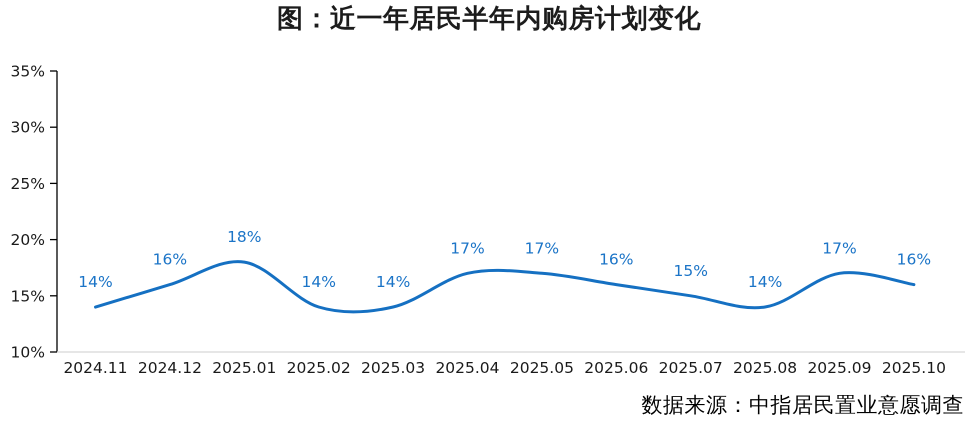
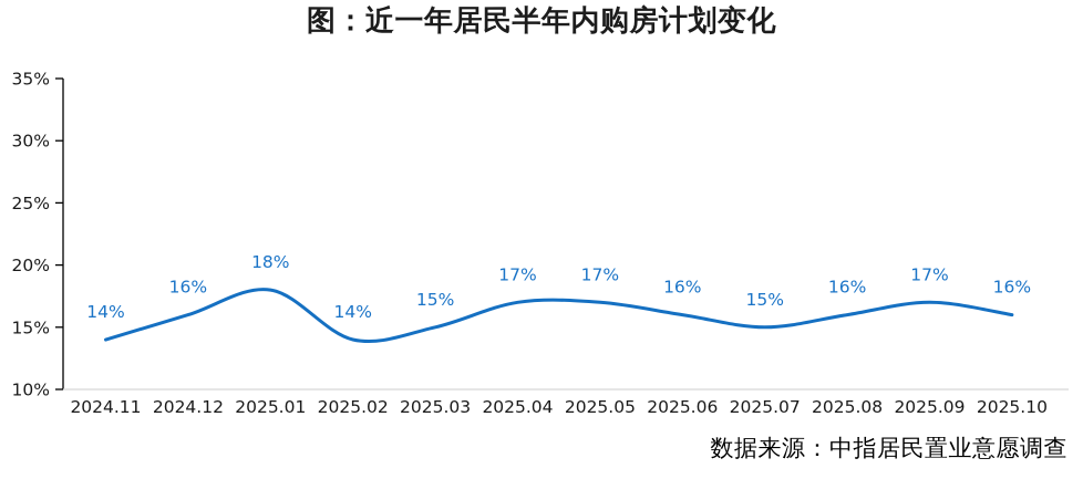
2025.03: 14% -> 15%
2025.08: 14% -> 16%
